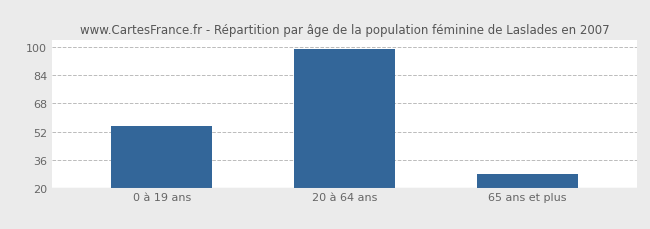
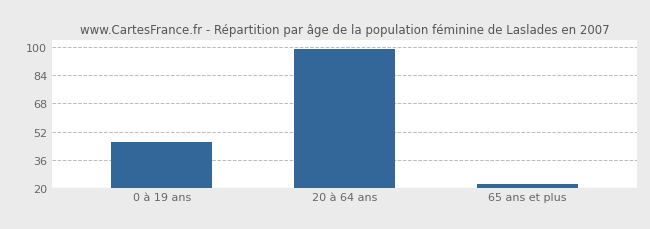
0 à 19 ans: 55 -> 46
65 ans et plus: 28 -> 22
